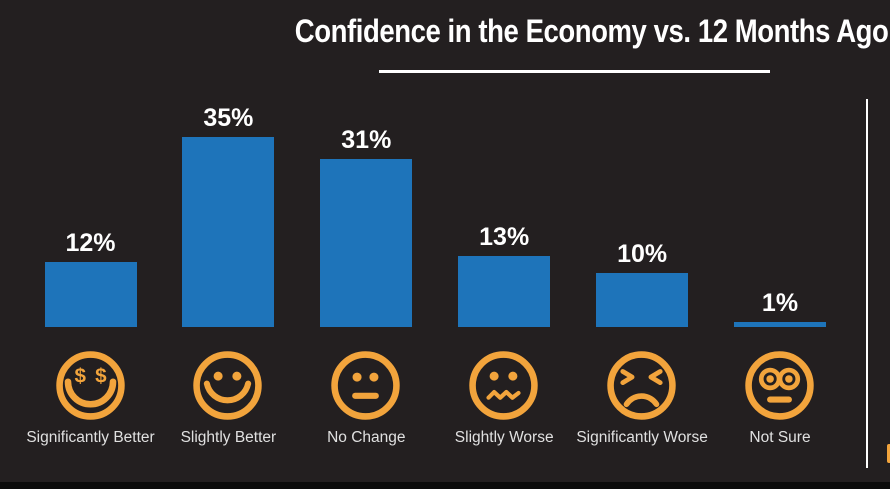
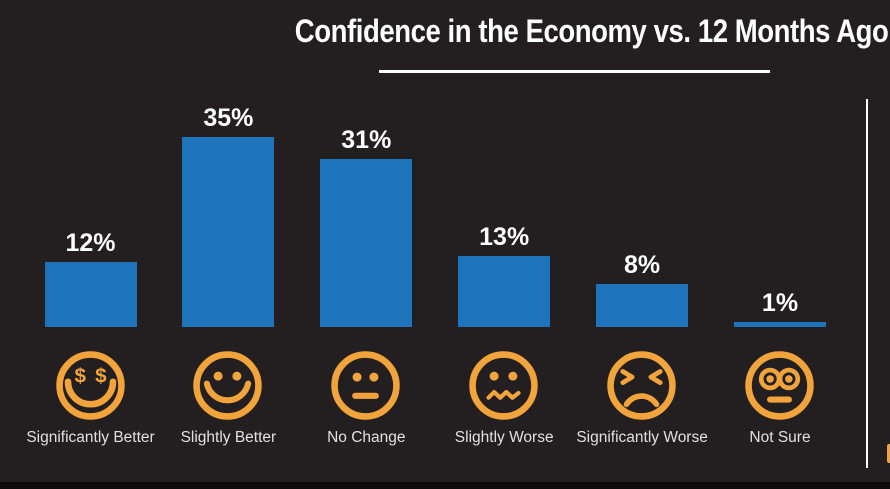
Significantly Worse: 10% -> 8%
